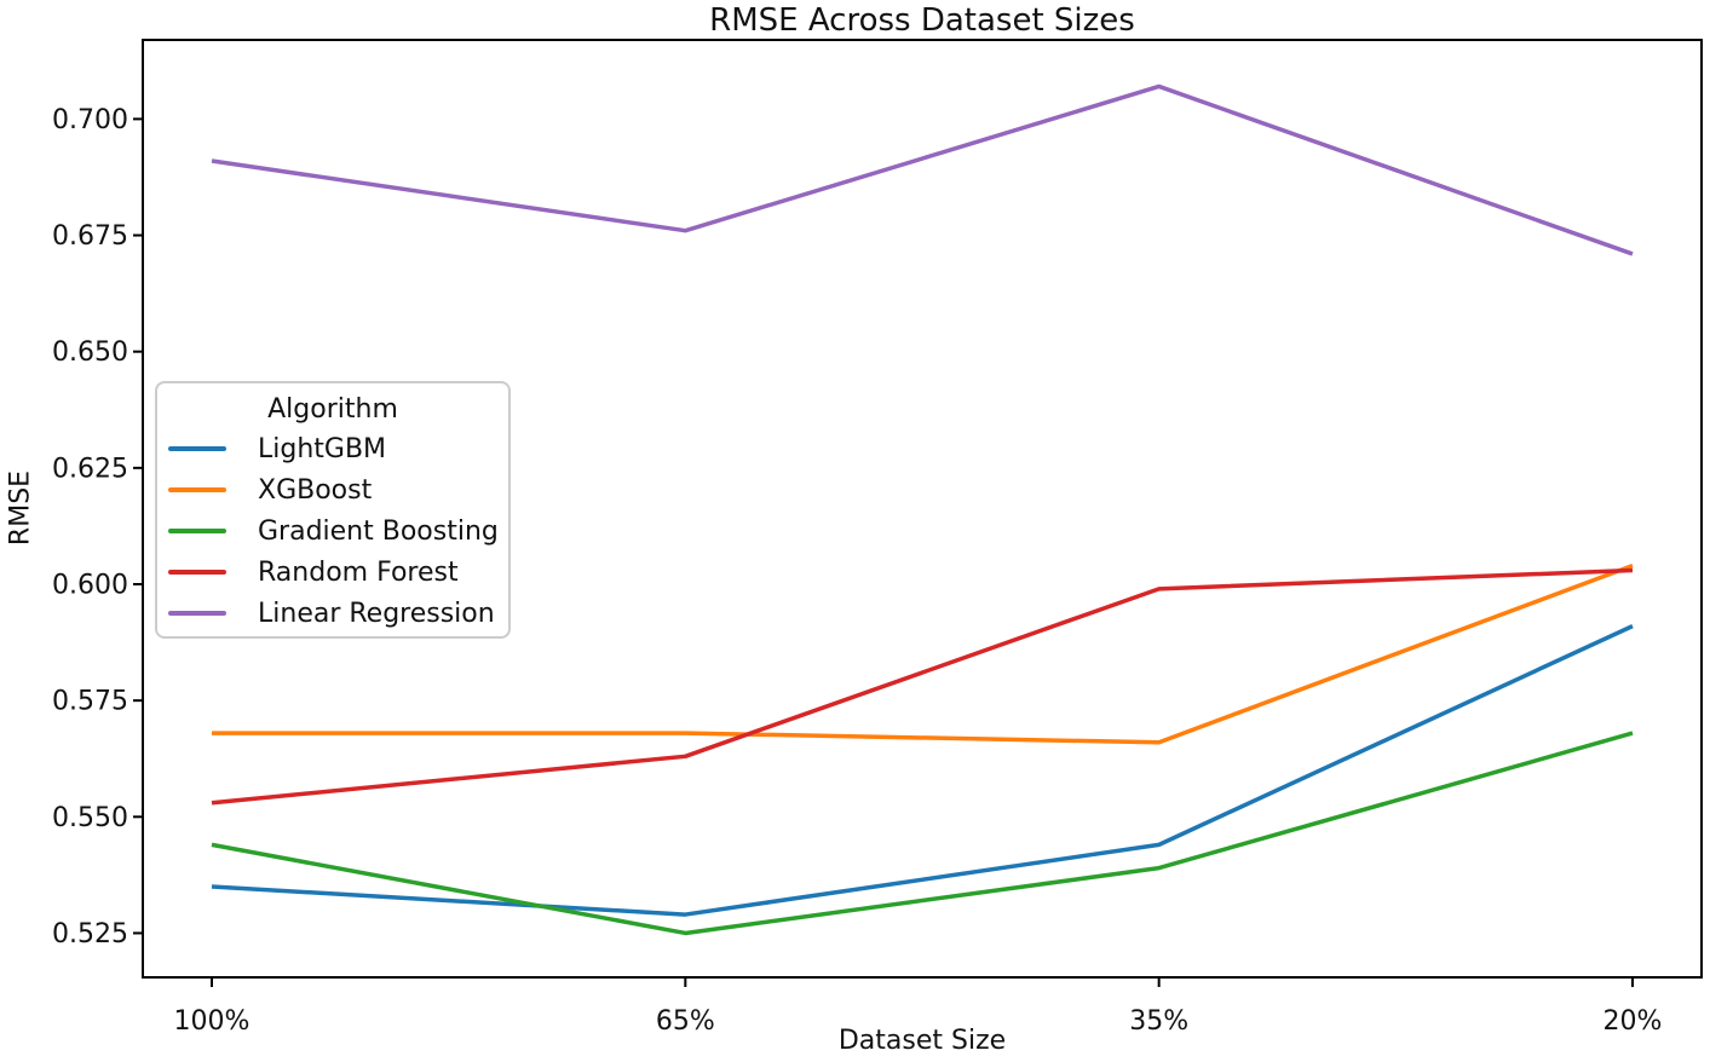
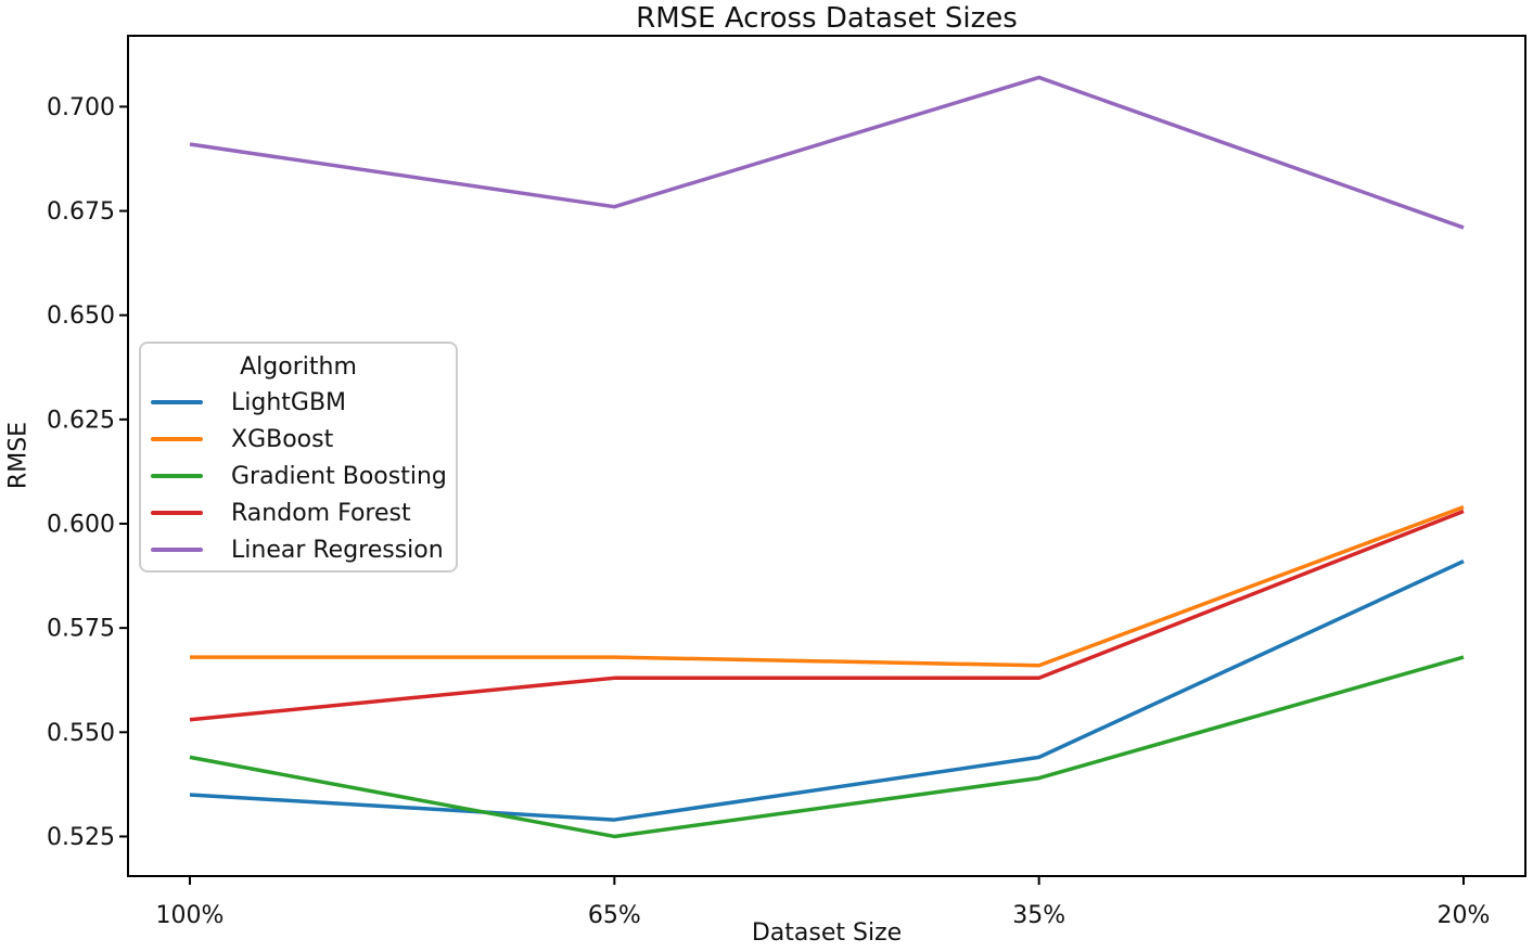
Random Forest/35%: 0.599 -> 0.563
